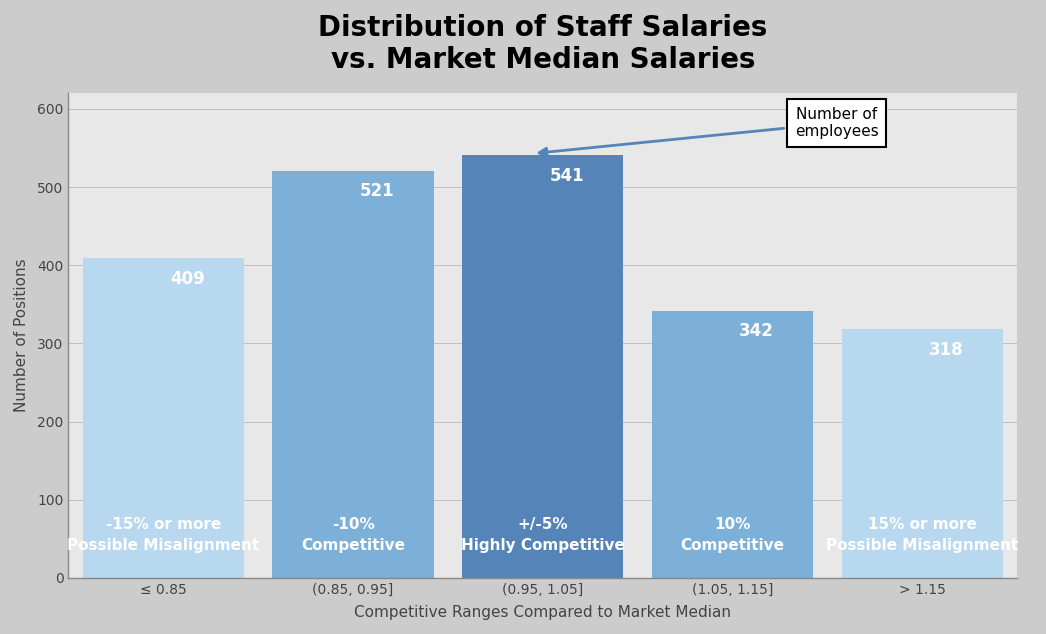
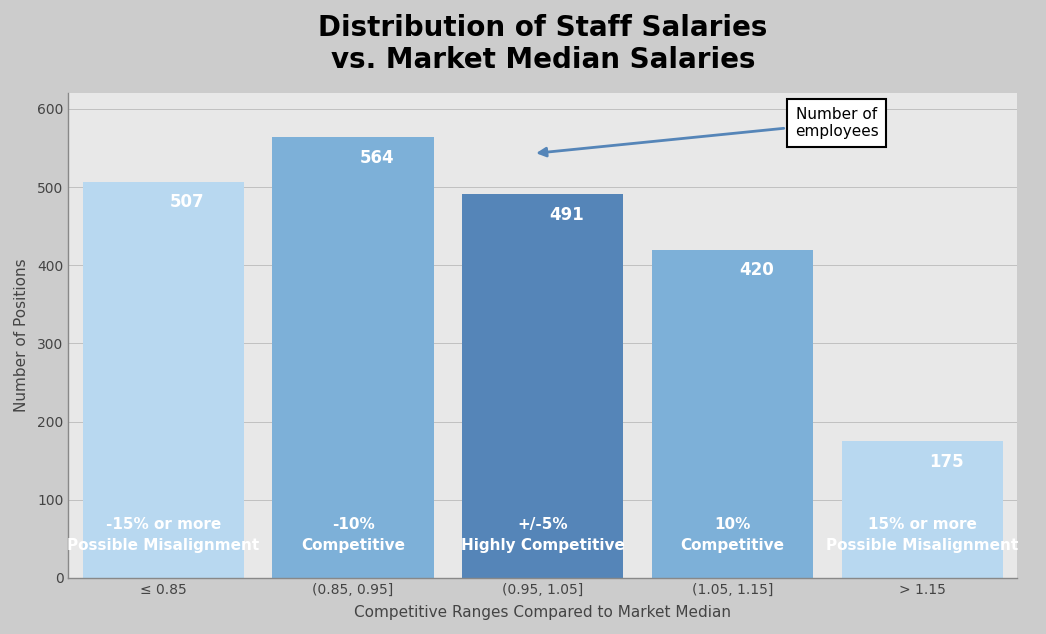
≤ 0.85: 409 -> 507
(0.85, 0.95]: 521 -> 564
(0.95, 1.05]: 541 -> 491
(1.05, 1.15]: 342 -> 420
> 1.15: 318 -> 175
